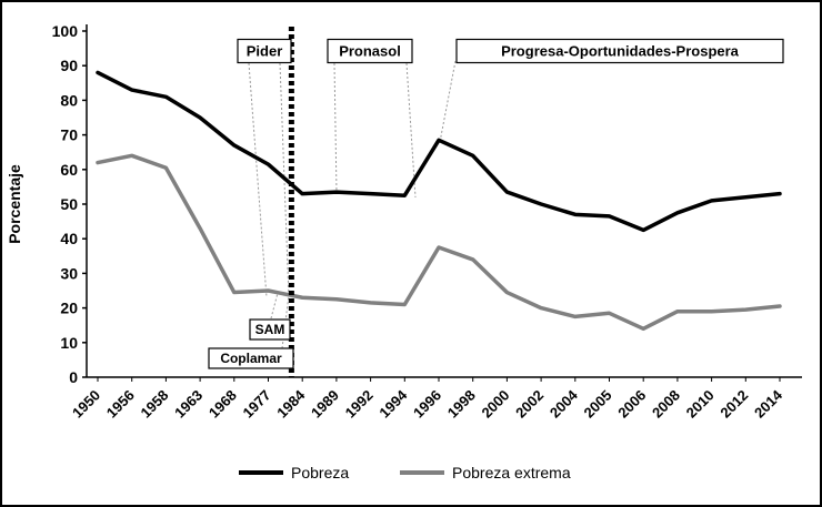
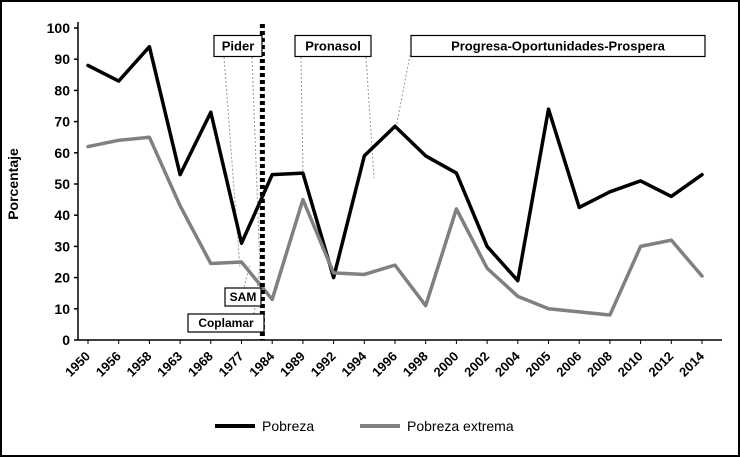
Pobreza/1958: 81 -> 94
Pobreza extrema/1958: 60 -> 65
Pobreza/1963: 75 -> 53
Pobreza/1968: 67 -> 73
Pobreza/1977: 62 -> 31
Pobreza extrema/1984: 23 -> 13
Pobreza extrema/1989: 22 -> 45
Pobreza/1992: 53 -> 20
Pobreza/1994: 52 -> 59
Pobreza extrema/1996: 38 -> 24
Pobreza/1998: 64 -> 59
Pobreza extrema/1998: 34 -> 11
Pobreza extrema/2000: 24 -> 42
Pobreza/2002: 50 -> 30
Pobreza extrema/2002: 20 -> 23
Pobreza/2004: 47 -> 19
Pobreza extrema/2004: 18 -> 14
Pobreza/2005: 46 -> 74
Pobreza extrema/2005: 18 -> 10
Pobreza extrema/2006: 14 -> 9
Pobreza extrema/2008: 19 -> 8
Pobreza extrema/2010: 19 -> 30
Pobreza/2012: 52 -> 46
Pobreza extrema/2012: 20 -> 32
